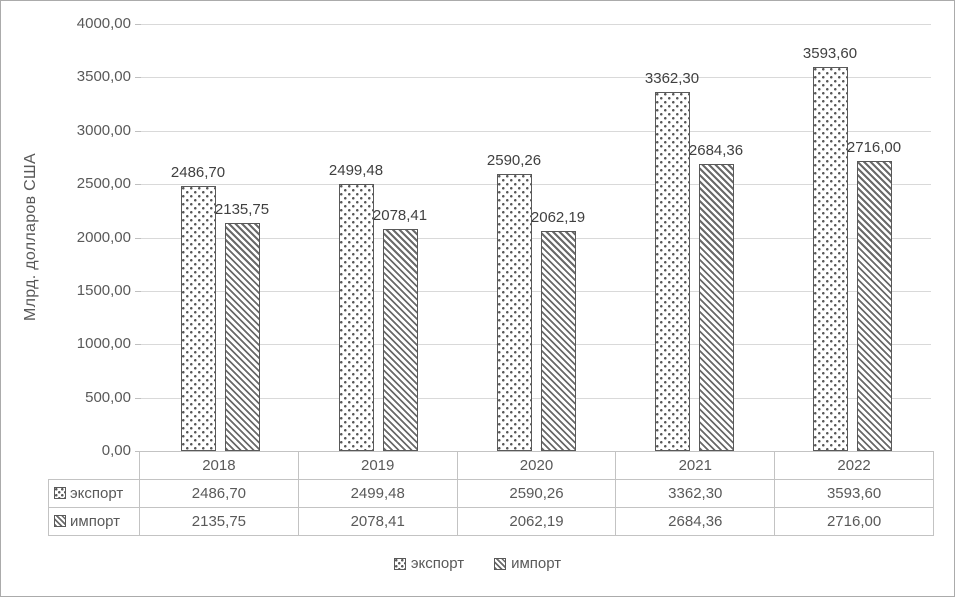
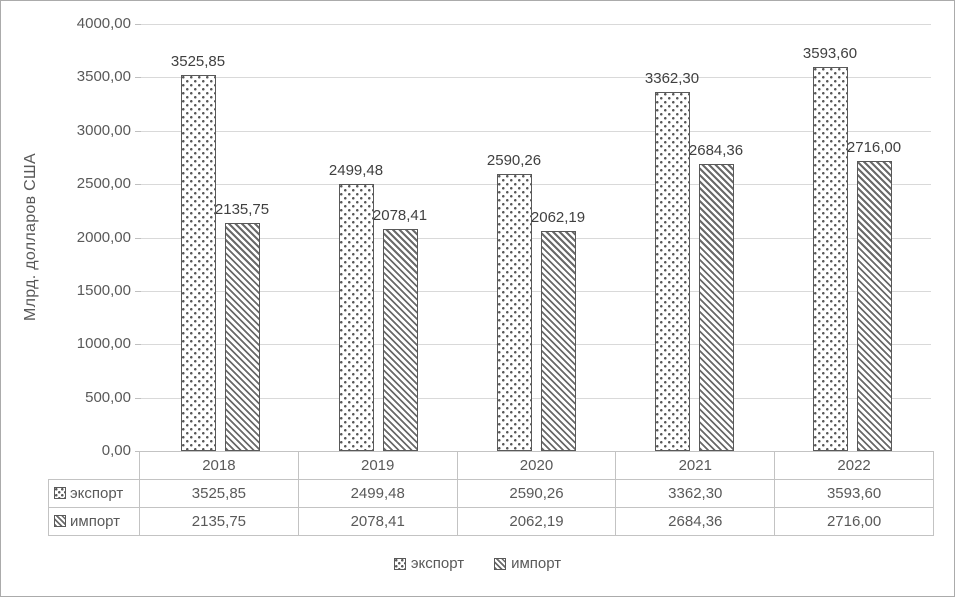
экспорт/2018: 2486,70 -> 3525,85
